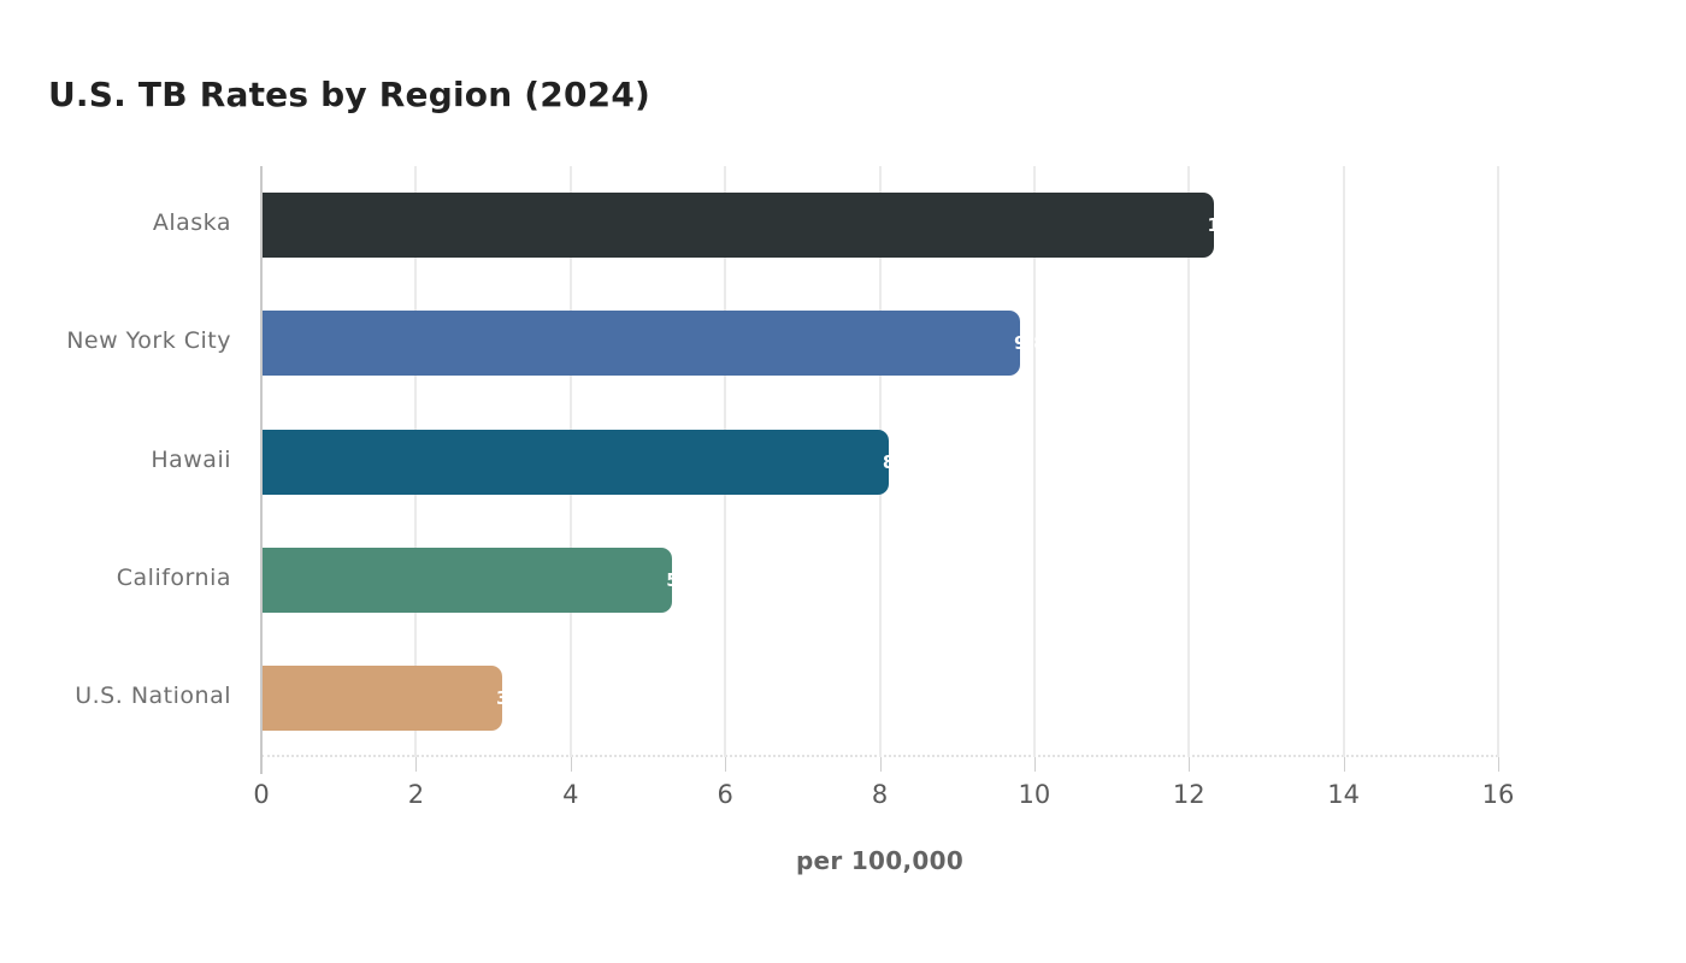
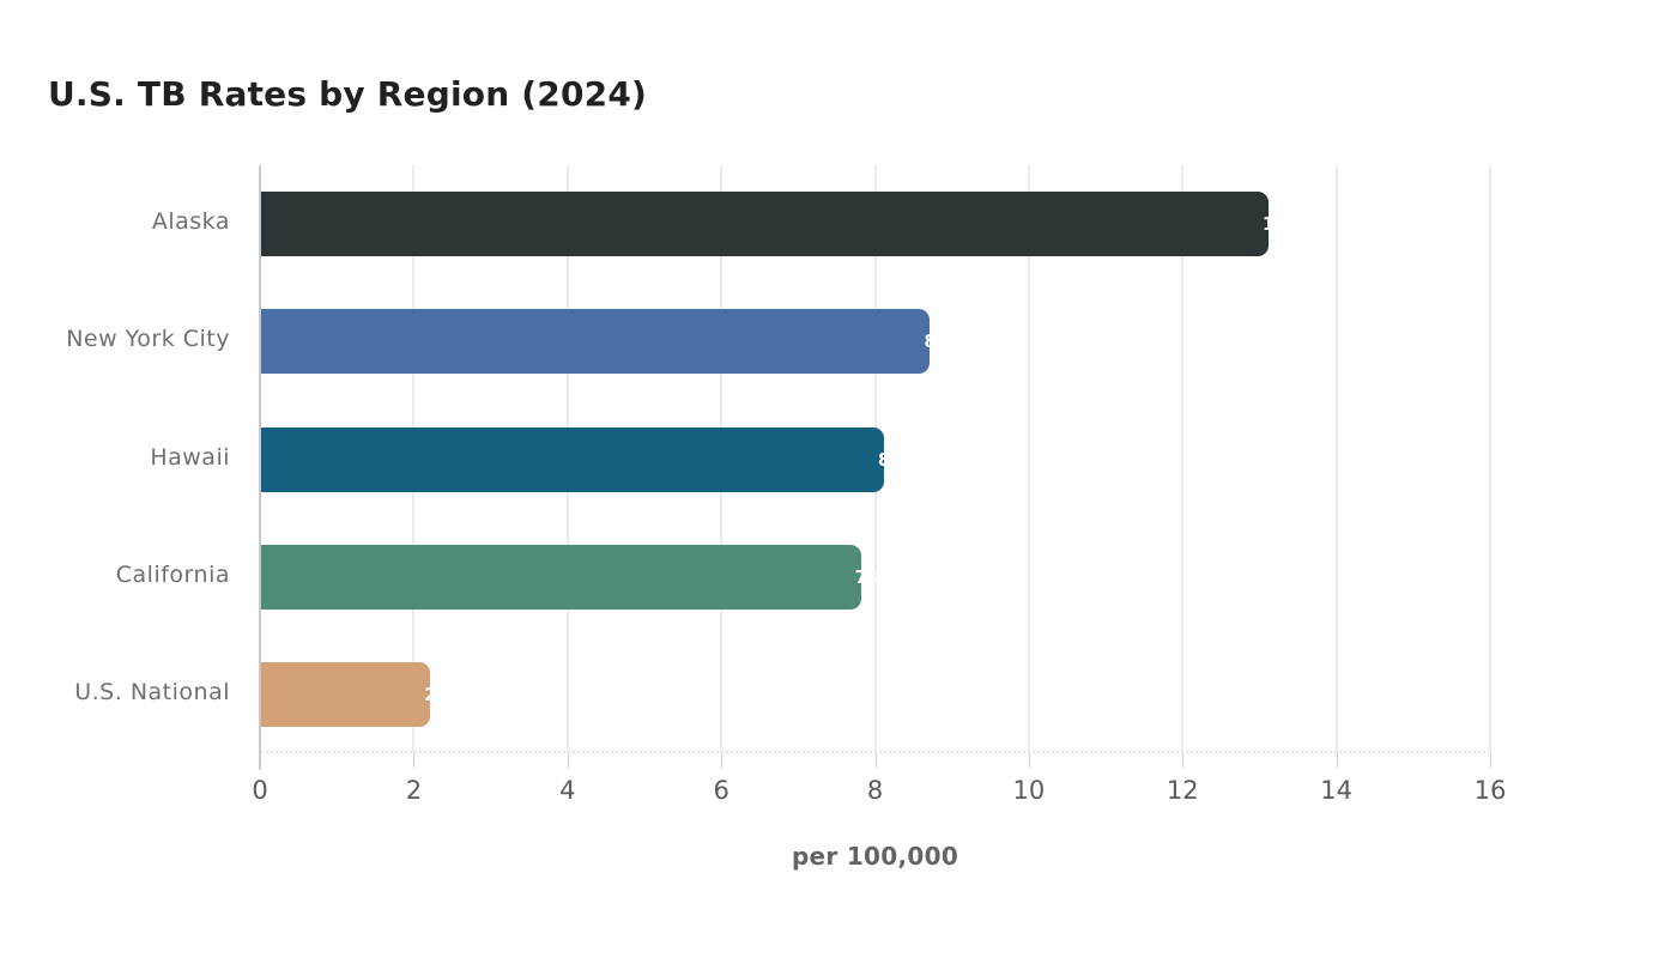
Alaska: 12.3 -> 13.1
New York City: 9.8 -> 8.7
California: 5.3 -> 7.8
U.S. National: 3.1 -> 2.2
